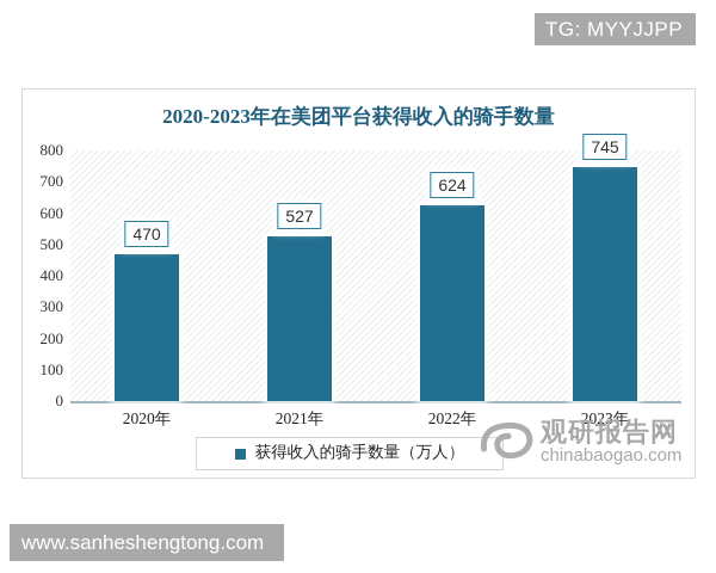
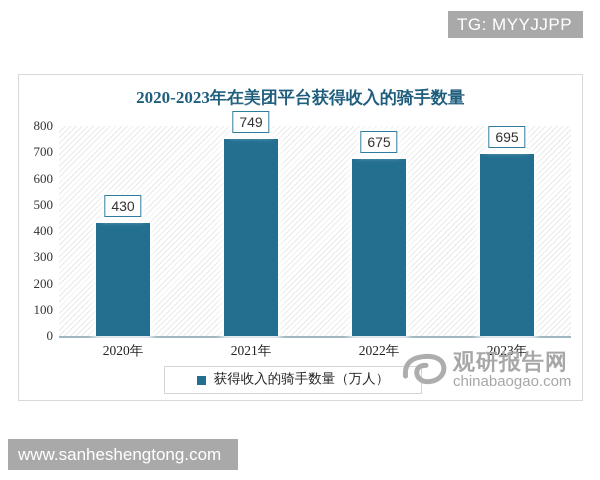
2020年: 470 -> 430
2021年: 527 -> 749
2022年: 624 -> 675
2023年: 745 -> 695
